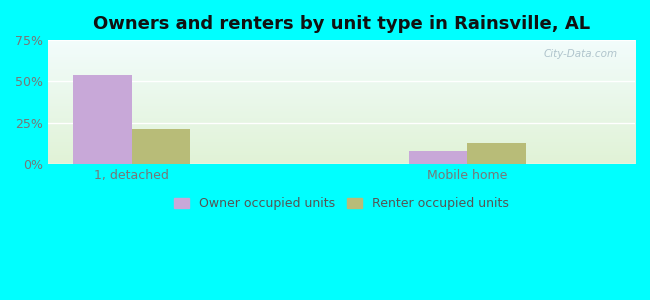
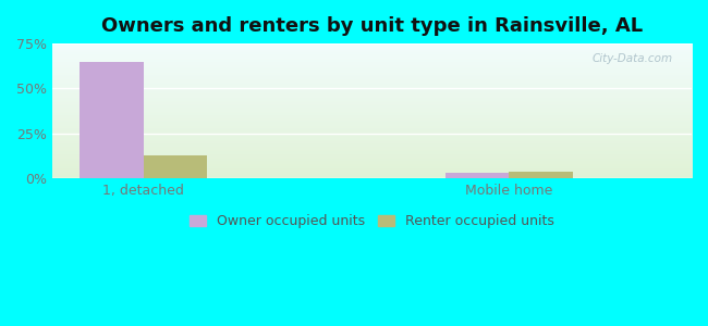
Owner occupied units/1, detached: 54% -> 65%
Renter occupied units/1, detached: 21% -> 13%
Owner occupied units/Mobile home: 8% -> 3%
Renter occupied units/Mobile home: 13% -> 4%
